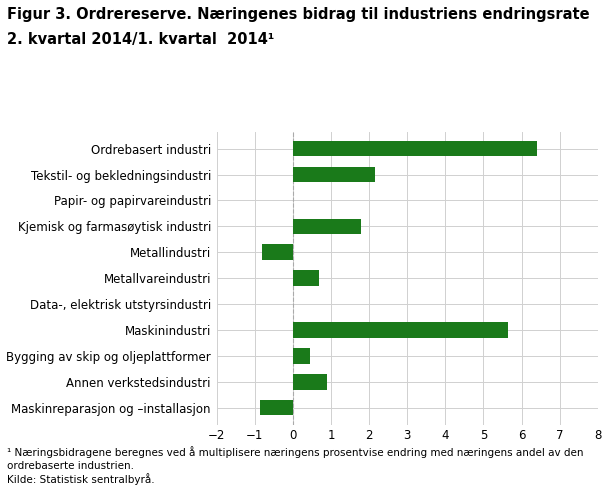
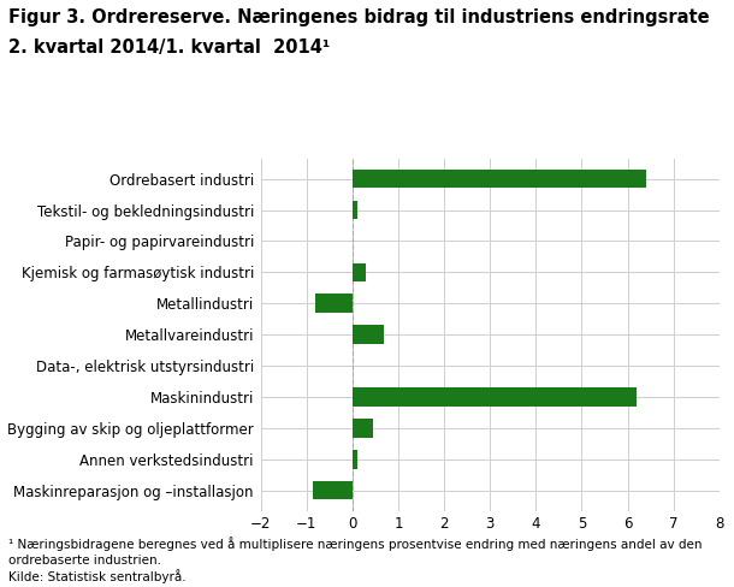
Tekstil- og bekledningsindustri: 2.15 -> 0.10
Kjemisk og farmasøytisk industri: 1.80 -> 0.30
Maskinindustri: 5.65 -> 6.20
Annen verkstedsindustri: 0.90 -> 0.10
